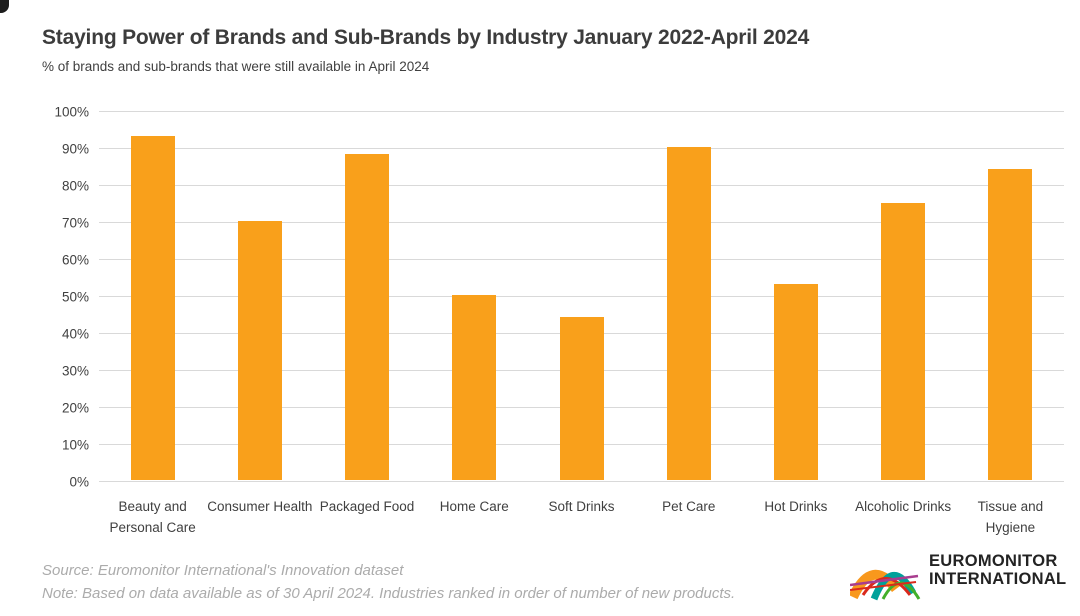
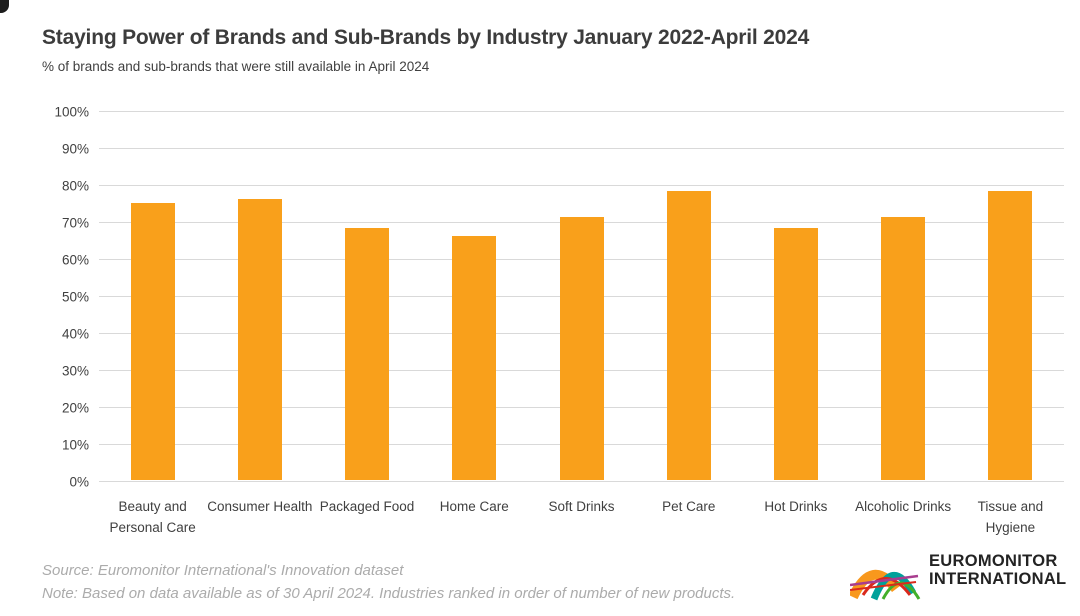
Beauty and Personal Care: 93% -> 75%
Consumer Health: 70% -> 76%
Packaged Food: 88% -> 68%
Home Care: 50% -> 66%
Soft Drinks: 44% -> 71%
Pet Care: 90% -> 78%
Hot Drinks: 53% -> 68%
Alcoholic Drinks: 75% -> 71%
Tissue and Hygiene: 84% -> 78%
